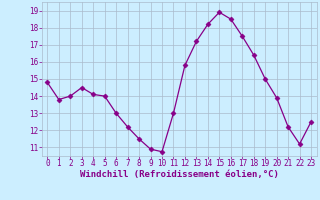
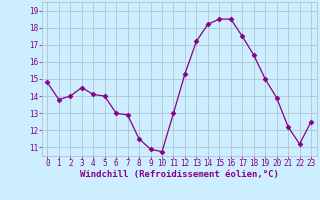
7: 12.2 -> 12.9
12: 15.8 -> 15.3
15: 18.9 -> 18.5
